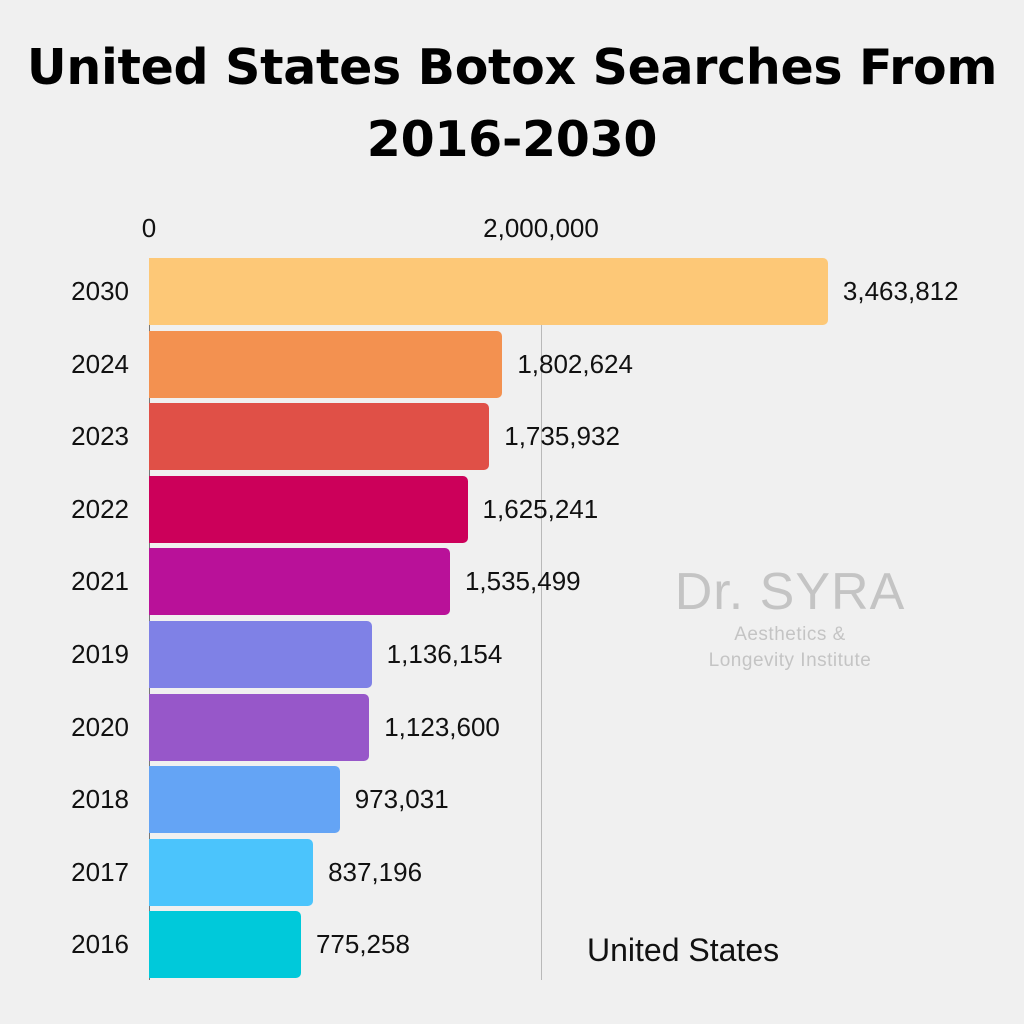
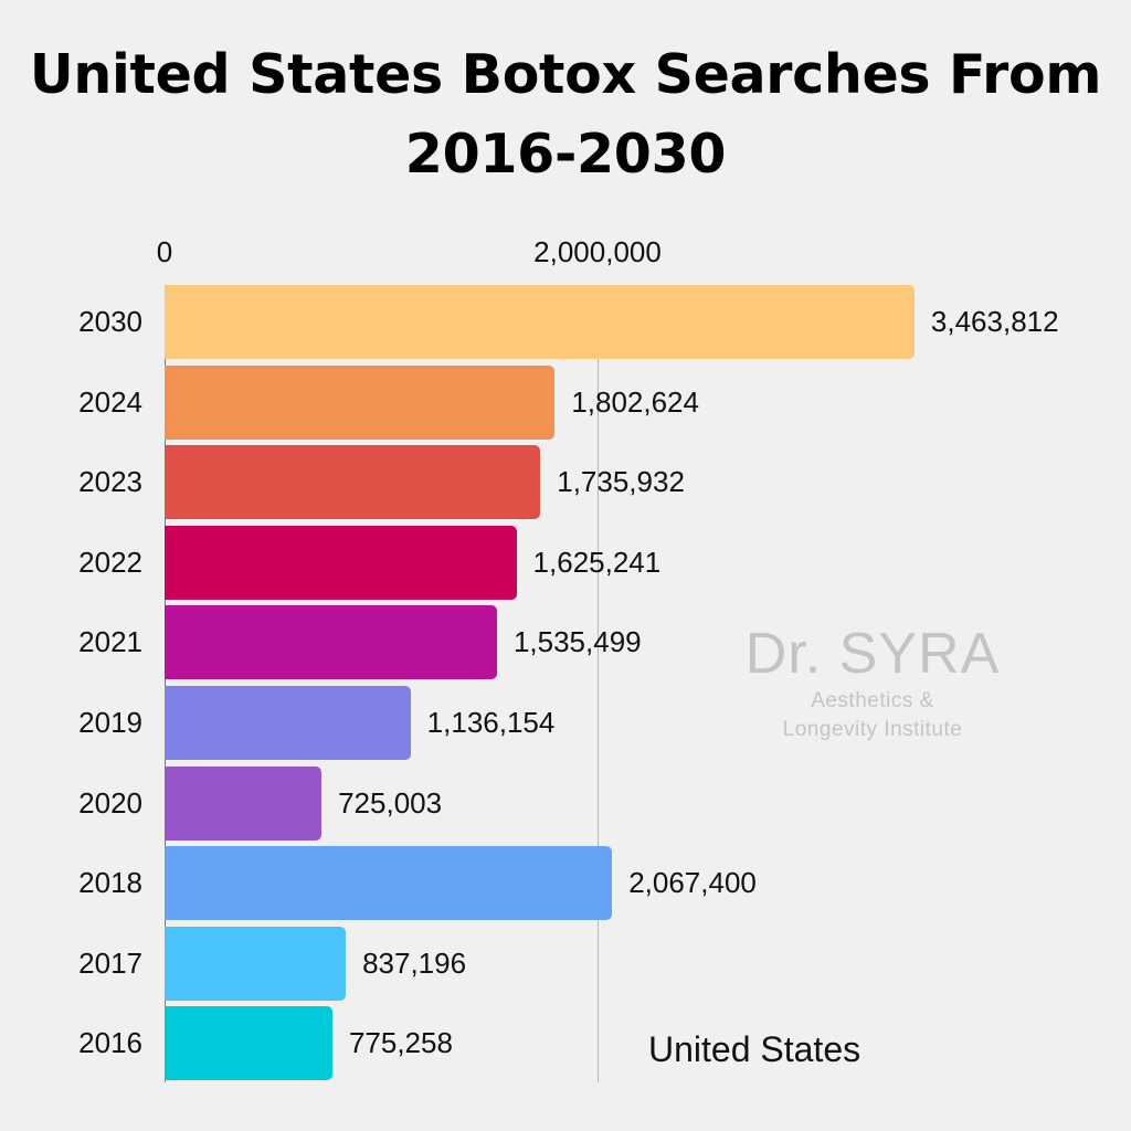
2020: 1,123,600 -> 725,003
2018: 973,031 -> 2,067,400
